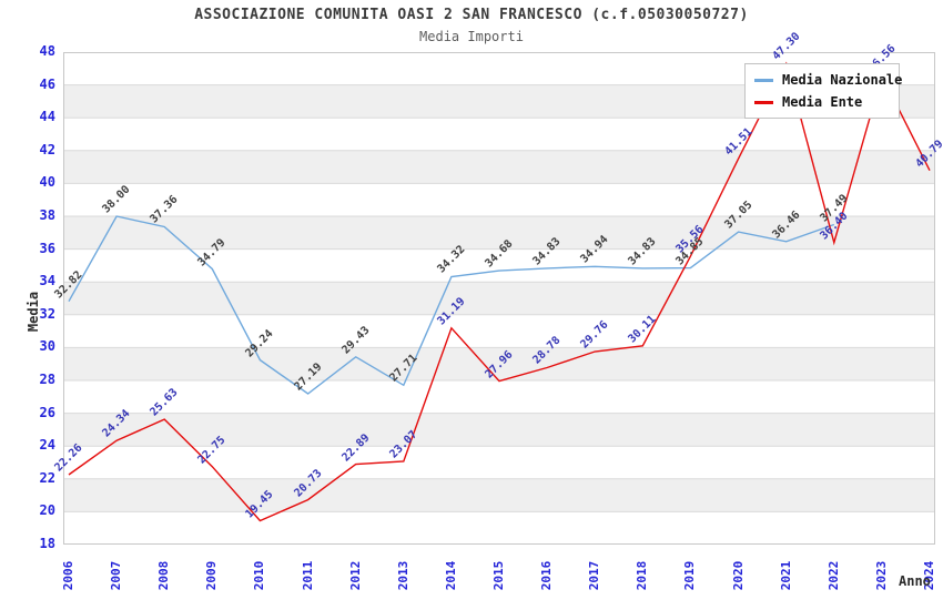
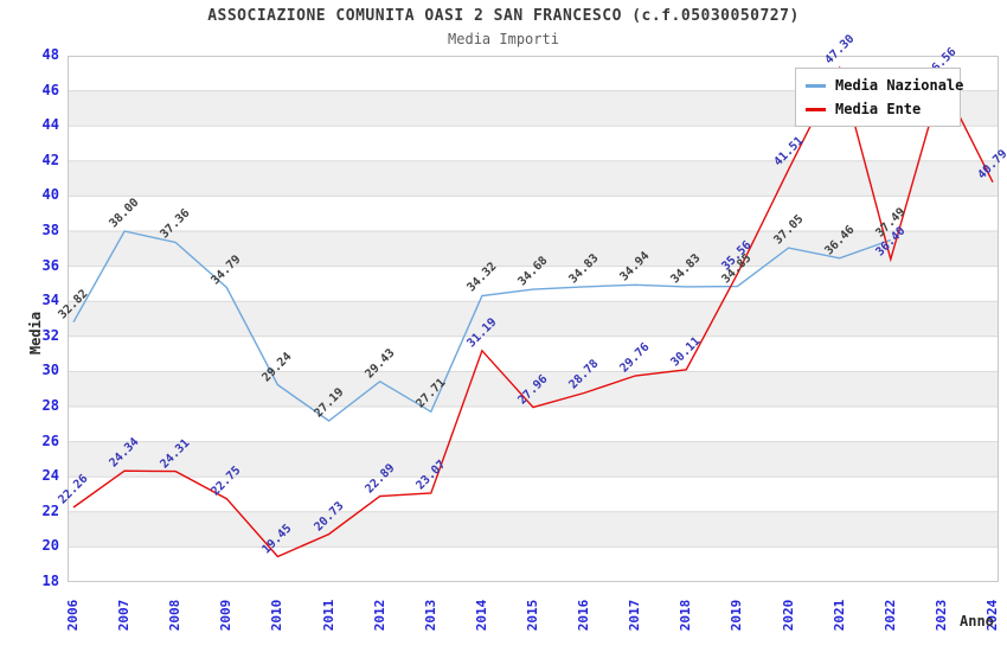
Media Ente/2008: 25.63 -> 24.31
